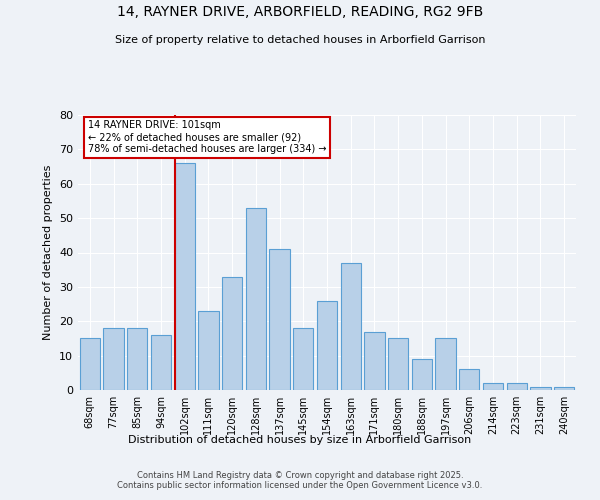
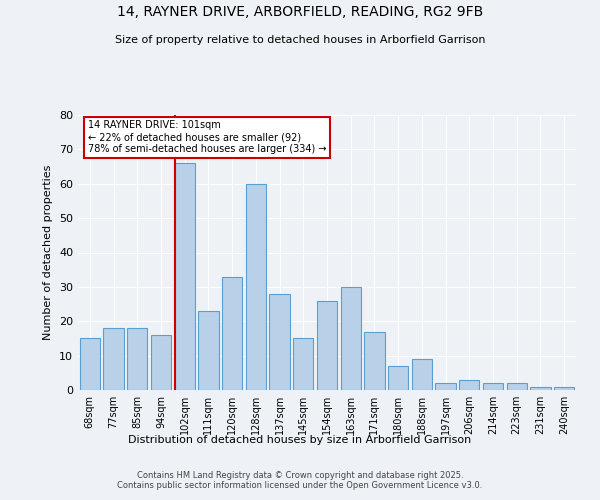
128sqm: 53 -> 60
137sqm: 41 -> 28
145sqm: 18 -> 15
163sqm: 37 -> 30
180sqm: 15 -> 7
197sqm: 15 -> 2
206sqm: 6 -> 3
